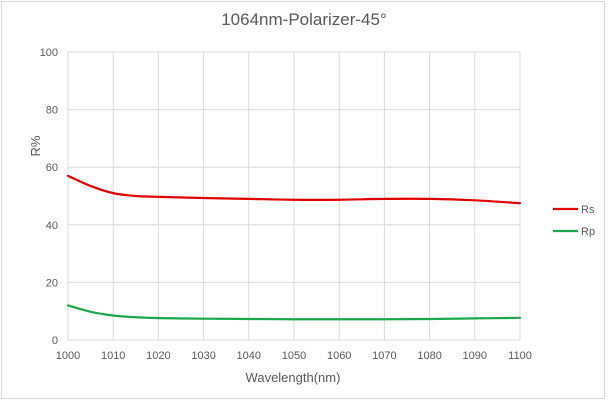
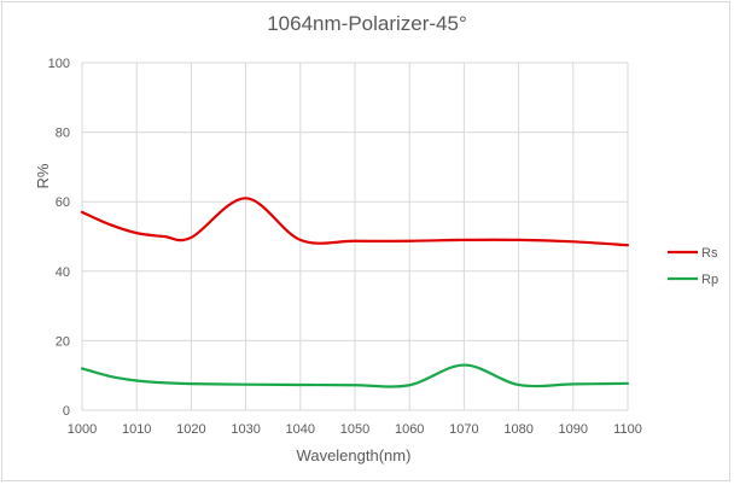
Rs/1030: 49 -> 61
Rp/1070: 7 -> 13
